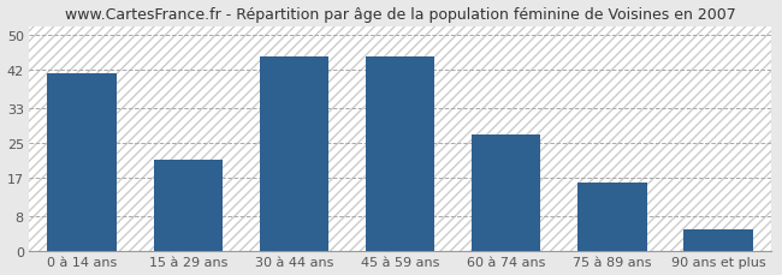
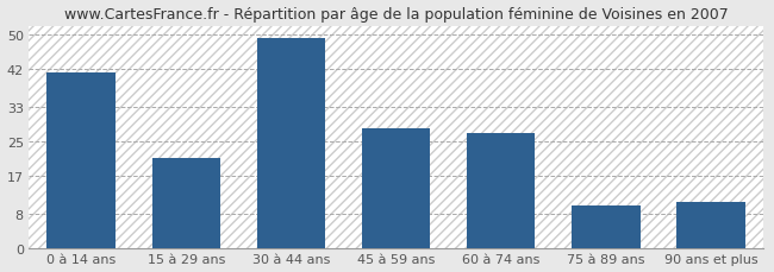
30 à 44 ans: 45 -> 49
45 à 59 ans: 45 -> 28
75 à 89 ans: 16 -> 10
90 ans et plus: 5 -> 11
